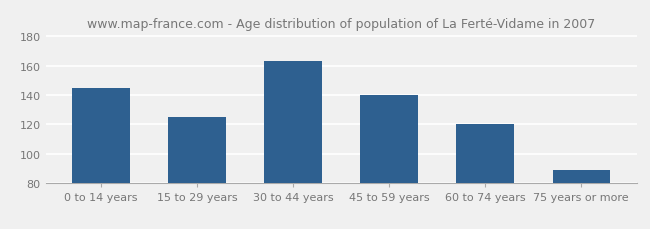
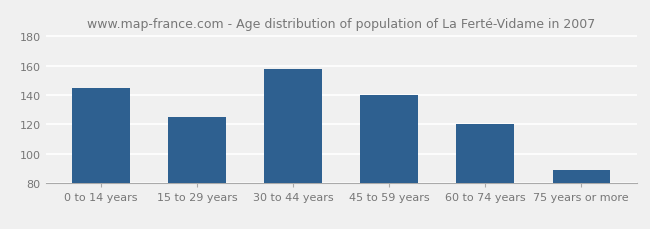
30 to 44 years: 163 -> 158
